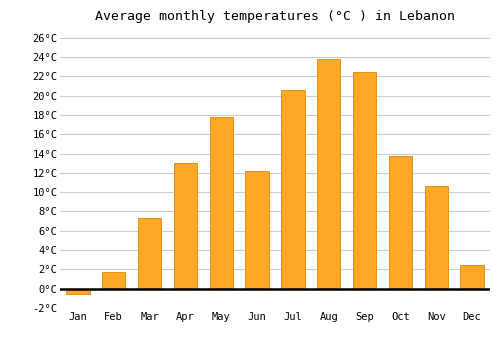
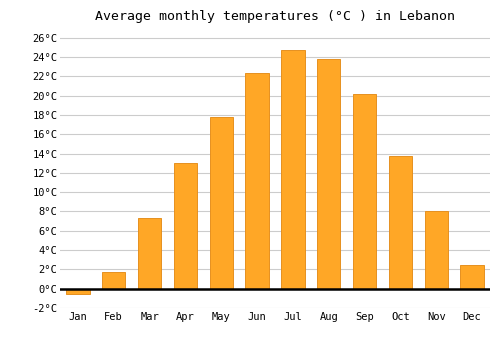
Jun: 12.2°C -> 22.3°C
Jul: 20.6°C -> 24.7°C
Sep: 22.4°C -> 20.2°C
Nov: 10.6°C -> 8.0°C
